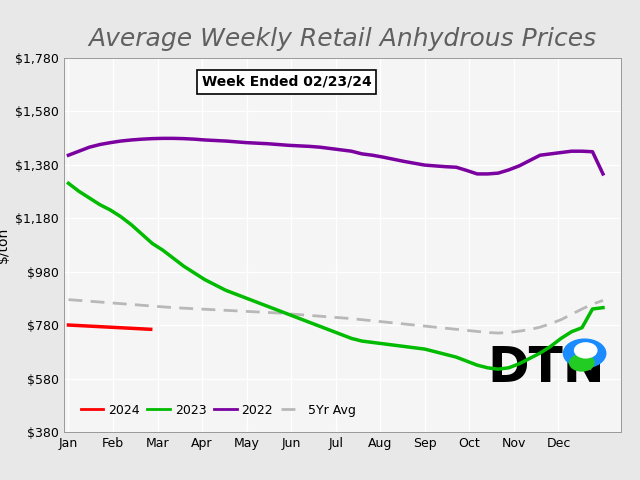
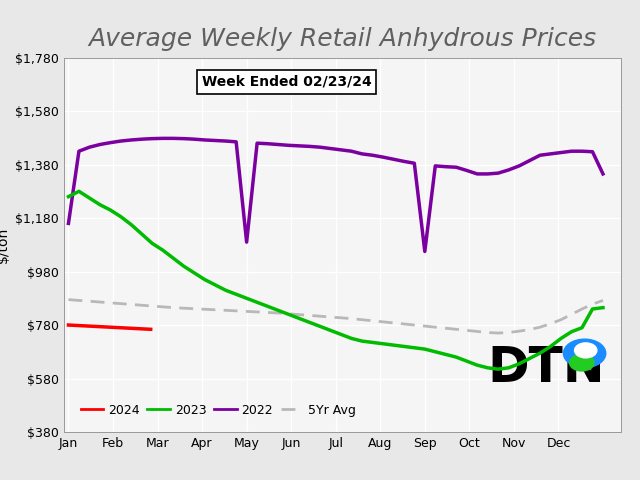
2023/Jan: $1,310 -> $1,260
2022/Jan: $1,415 -> $1,160
2022/May: $1,462 -> $1,090
2022/Sep: $1,378 -> $1,055
